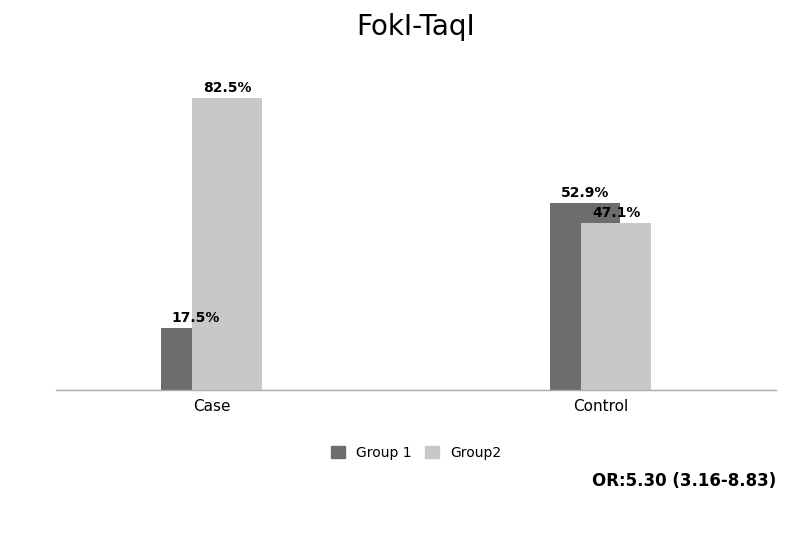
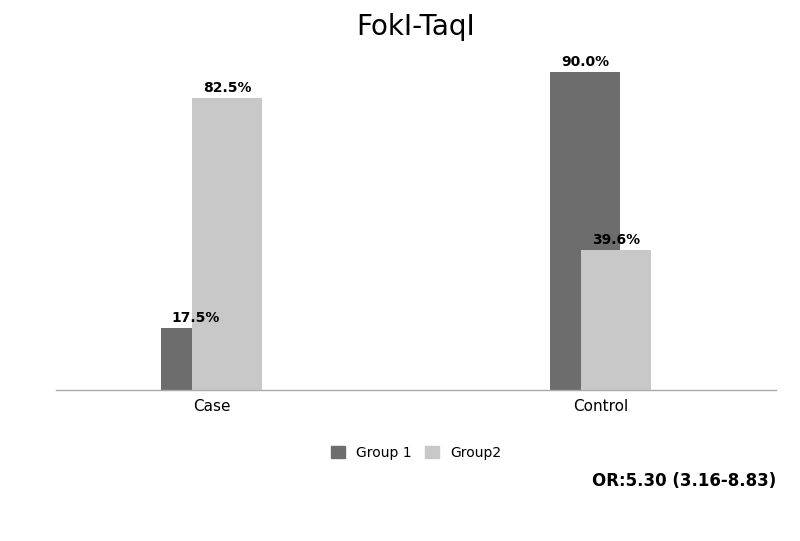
Group 1/Control: 52.9% -> 90.0%
Group2/Control: 47.1% -> 39.6%
